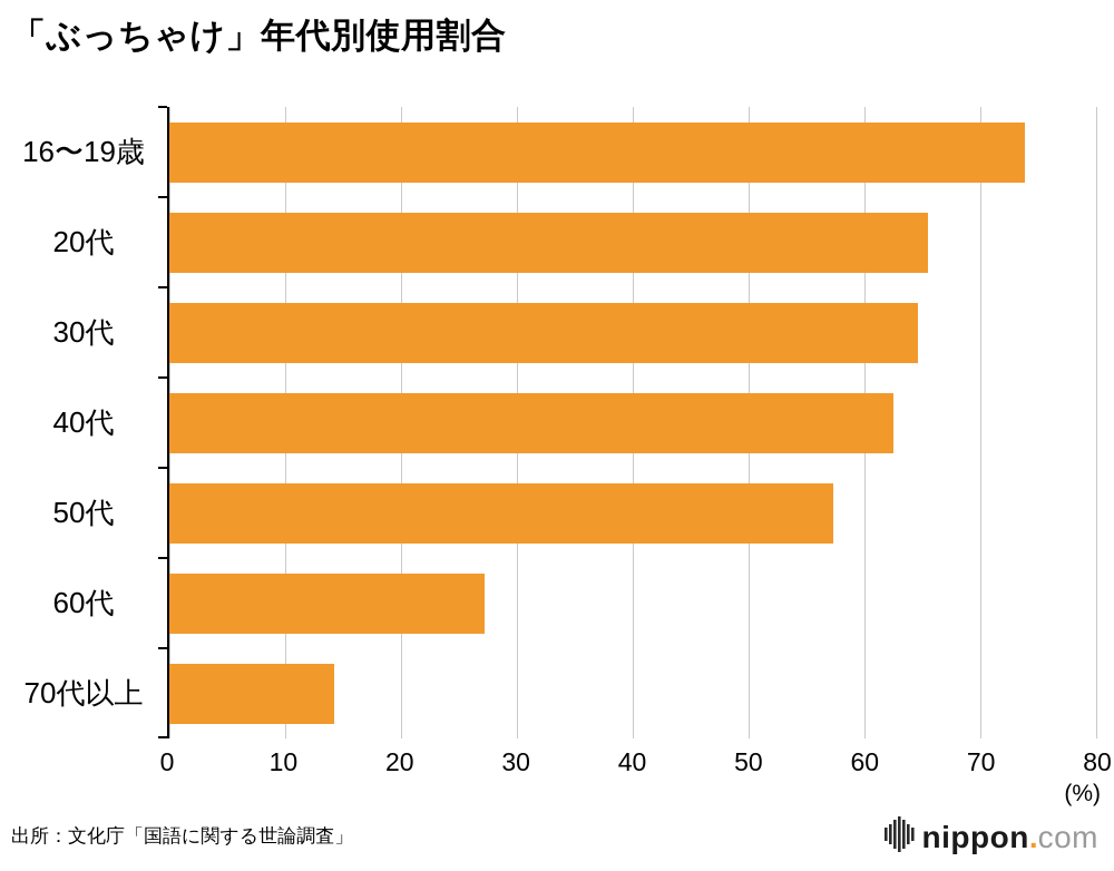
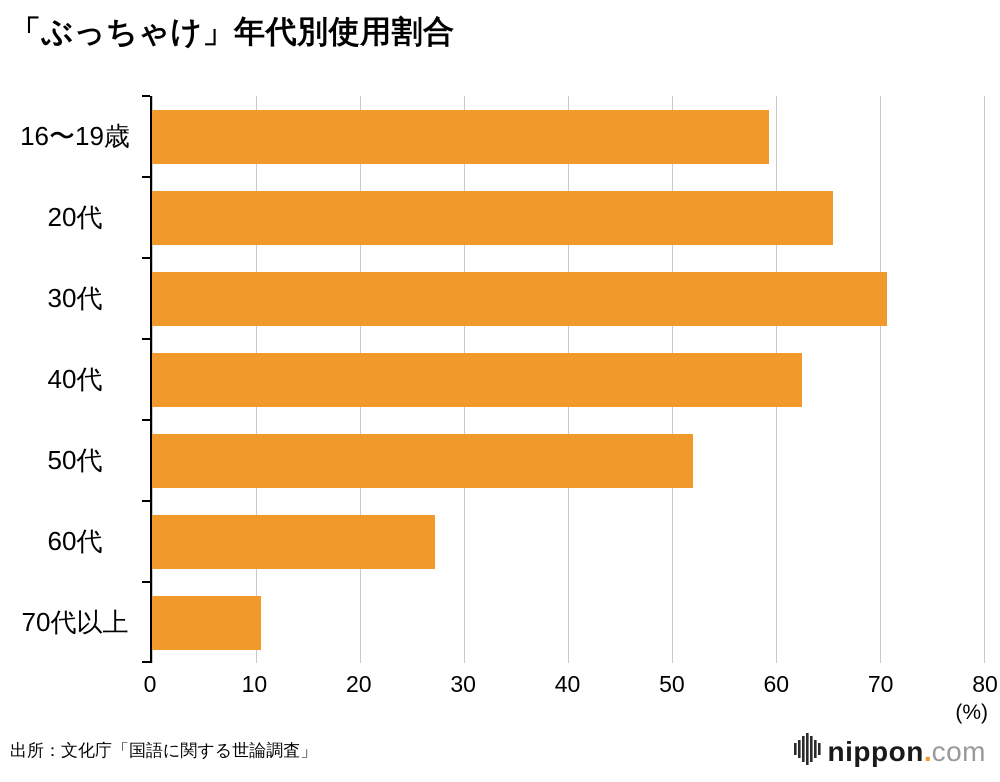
16〜19歳: 73.8 -> 59.3
30代: 64.6 -> 70.7
50代: 57.3 -> 52.0
70代以上: 14.2 -> 10.5
